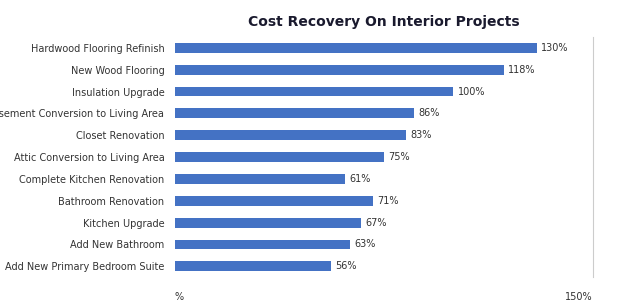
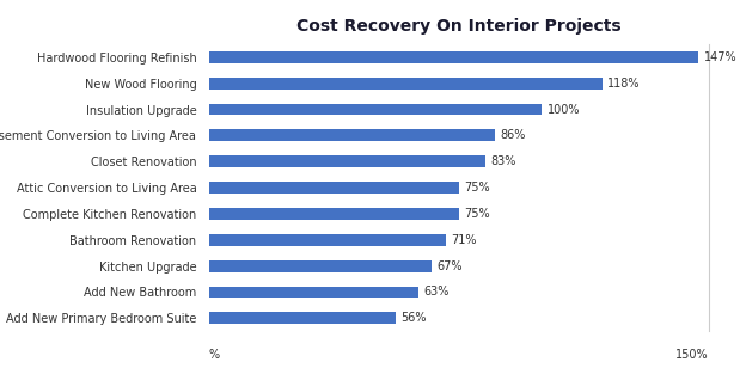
Hardwood Flooring Refinish: 130% -> 147%
Complete Kitchen Renovation: 61% -> 75%
